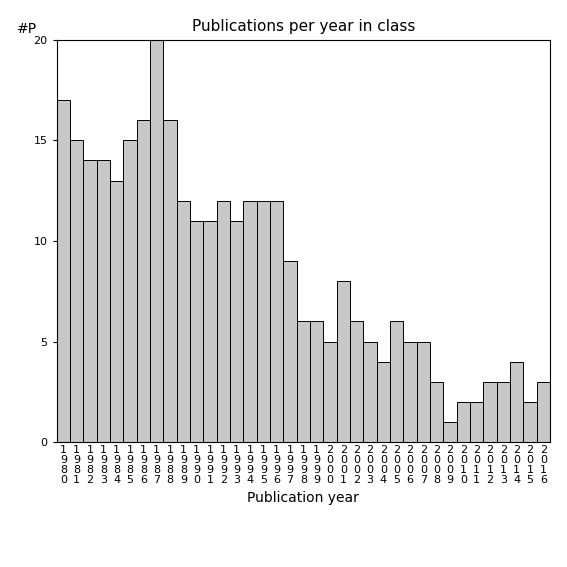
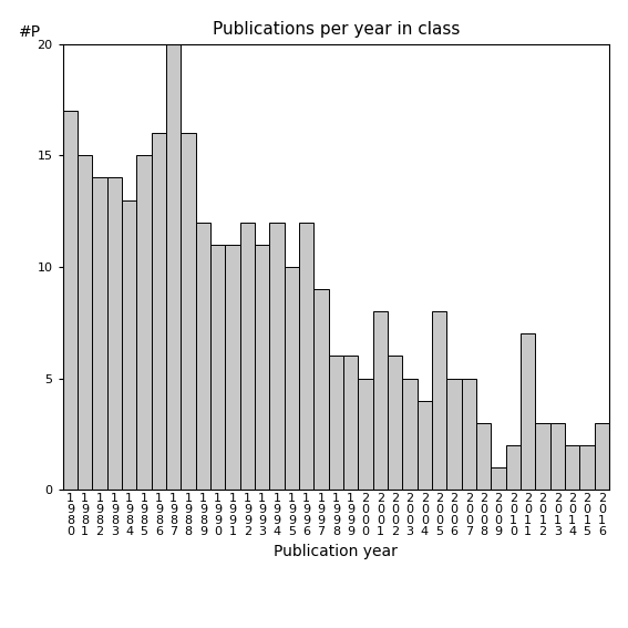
1 9 9 5: 12 -> 10
2 0 0 5: 6 -> 8
2 0 1 1: 2 -> 7
2 0 1 4: 4 -> 2
